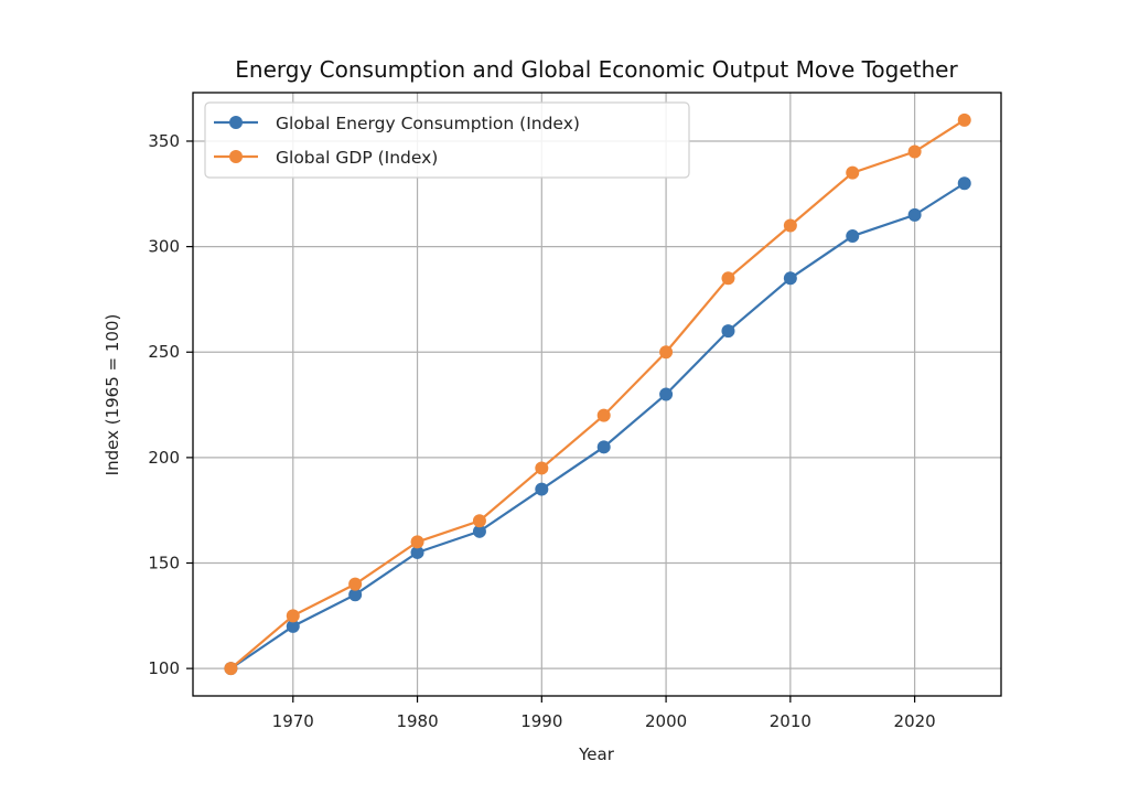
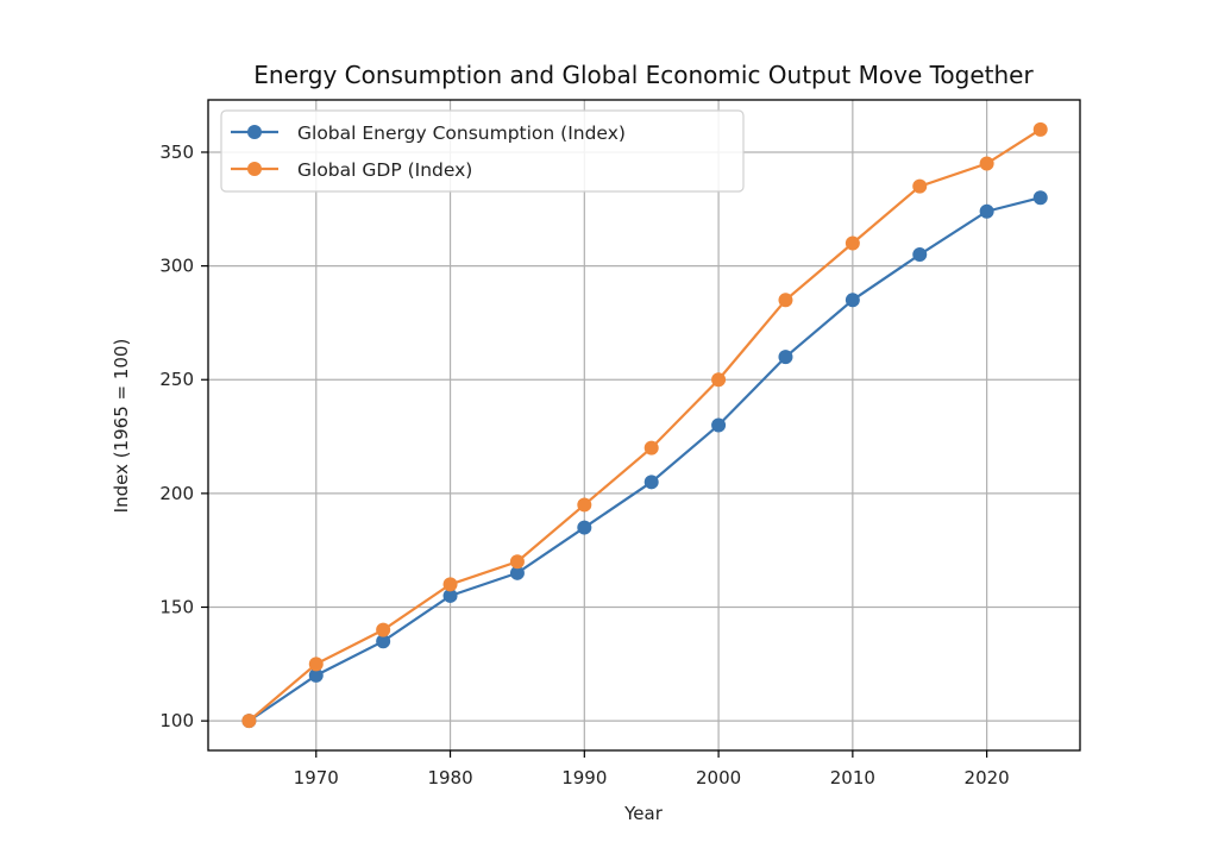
Global Energy Consumption (Index)/2020: 315 -> 324
